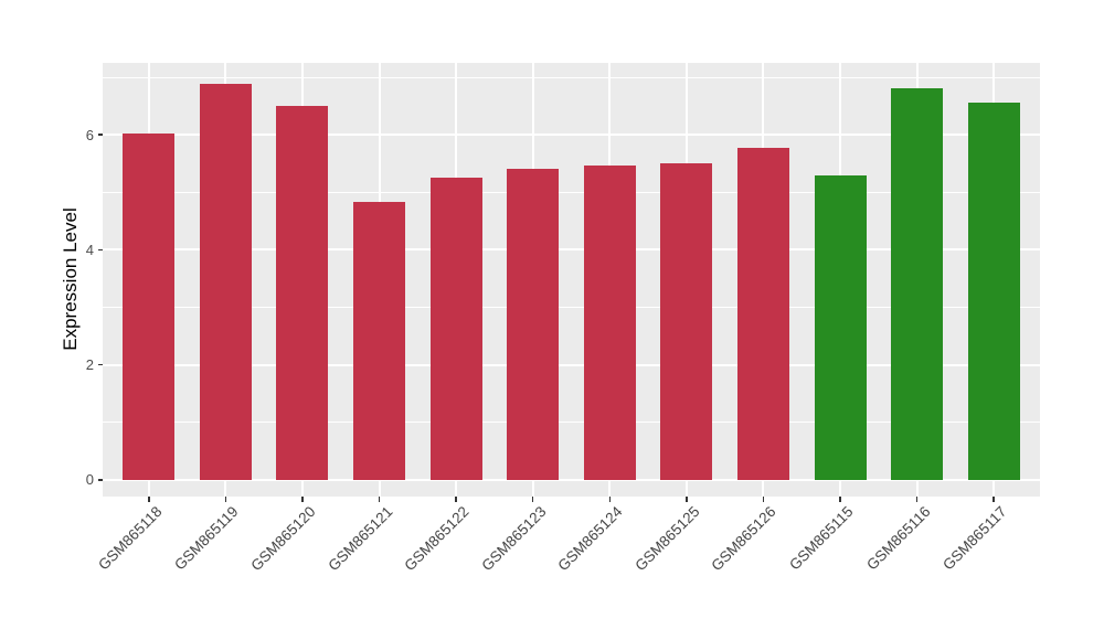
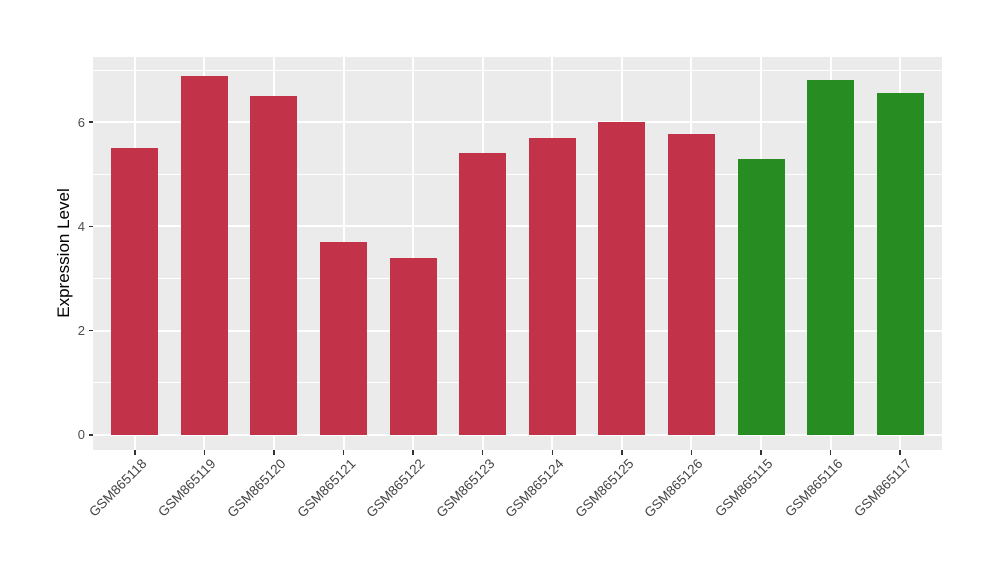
GSM865118: 6.0 -> 5.5
GSM865121: 4.8 -> 3.7
GSM865122: 5.3 -> 3.4
GSM865124: 5.5 -> 5.7
GSM865125: 5.5 -> 6.0
